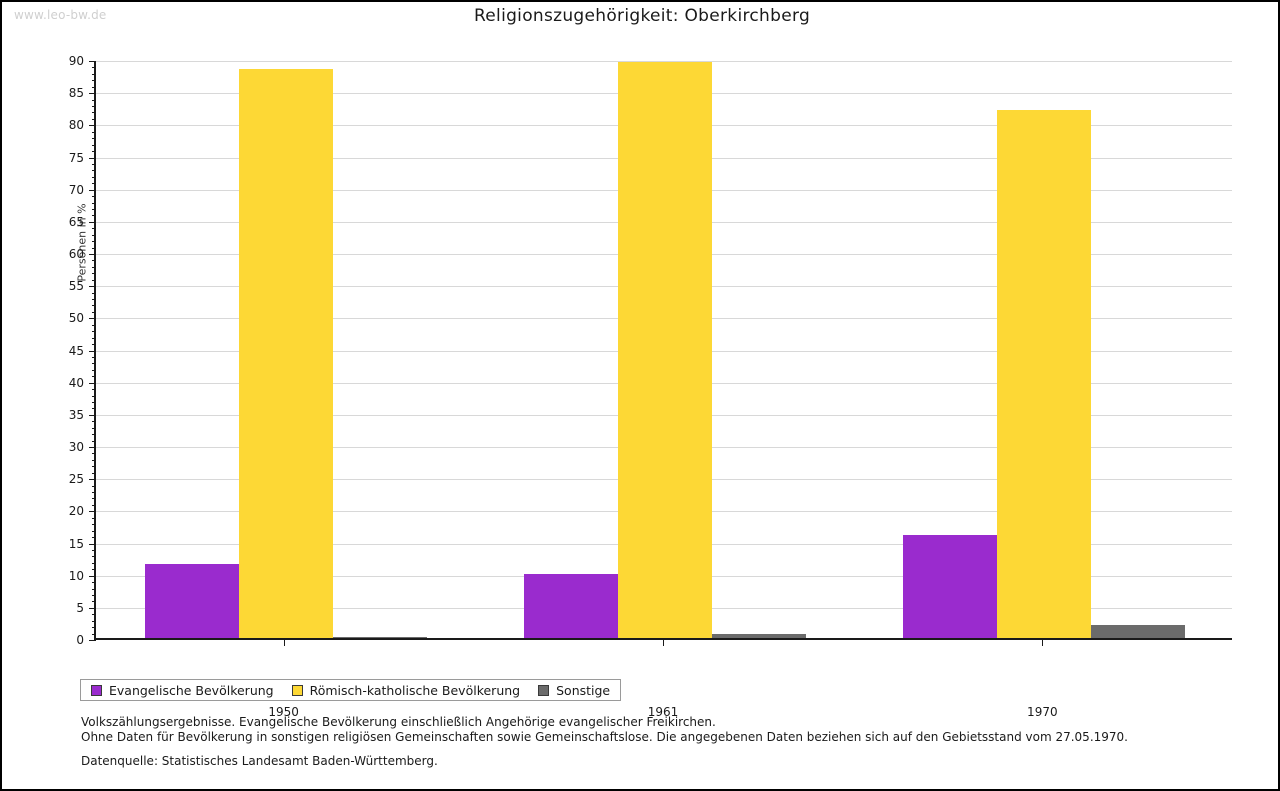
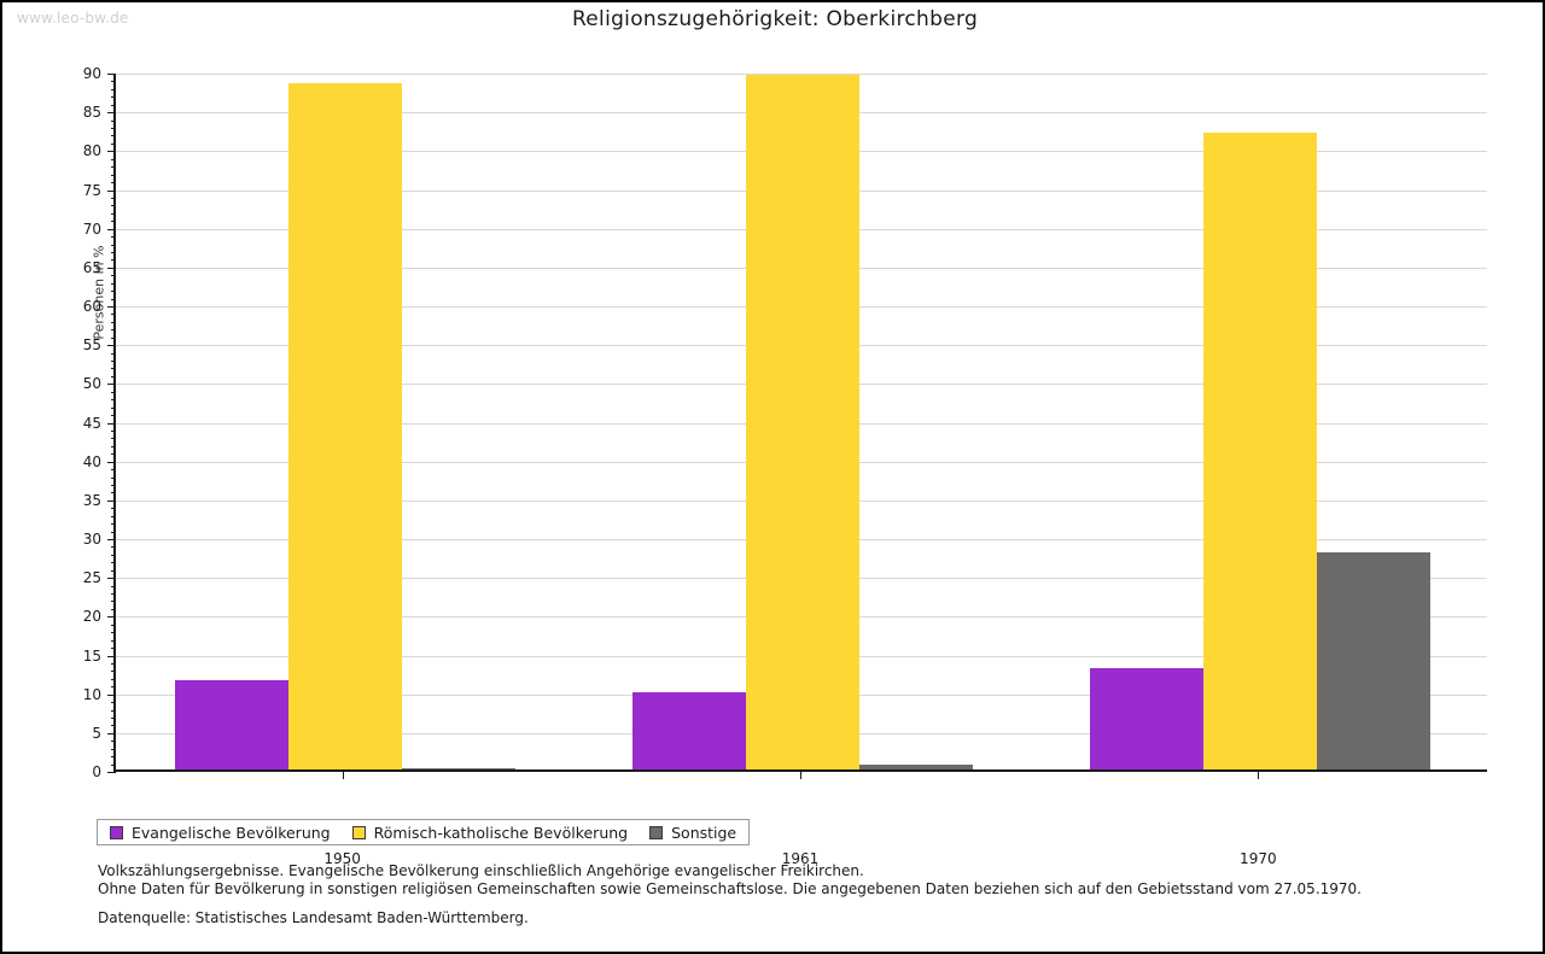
Evangelische Bevölkerung/1970: 16 -> 13
Sonstige/1970: 2 -> 28
